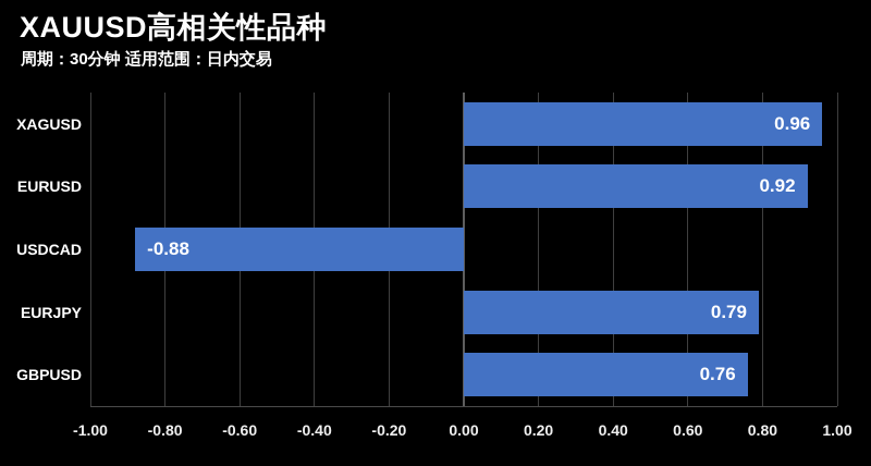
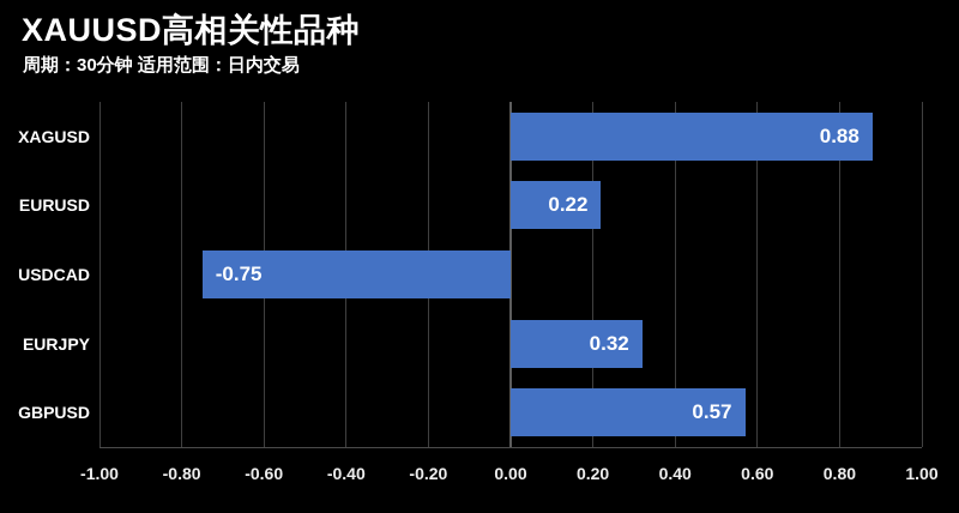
XAGUSD: 0.96 -> 0.88
EURUSD: 0.92 -> 0.22
USDCAD: -0.88 -> -0.75
EURJPY: 0.79 -> 0.32
GBPUSD: 0.76 -> 0.57
